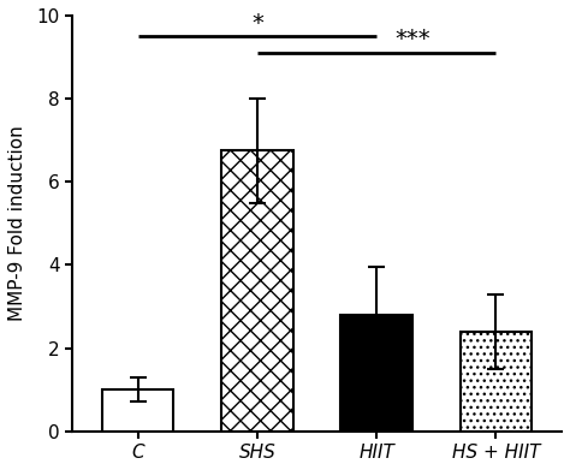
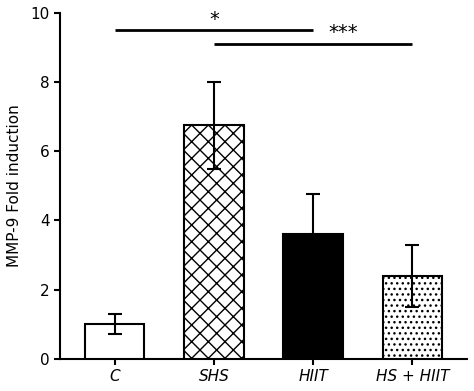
HIIT: 2.80 -> 3.60
